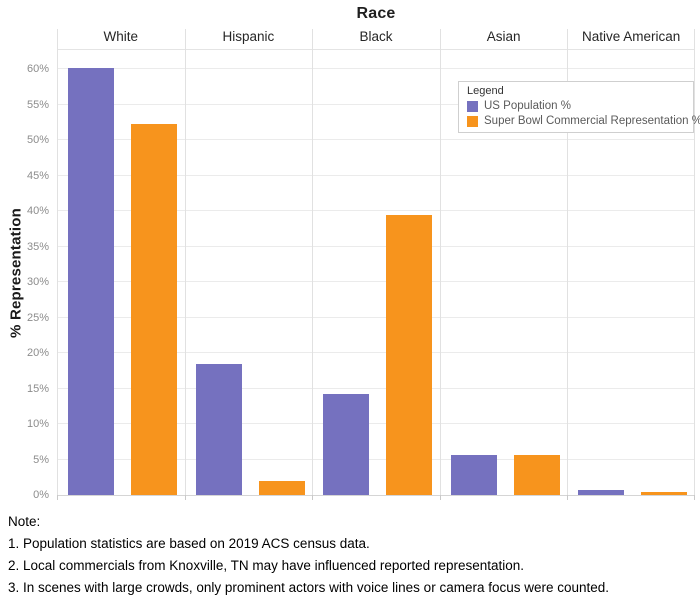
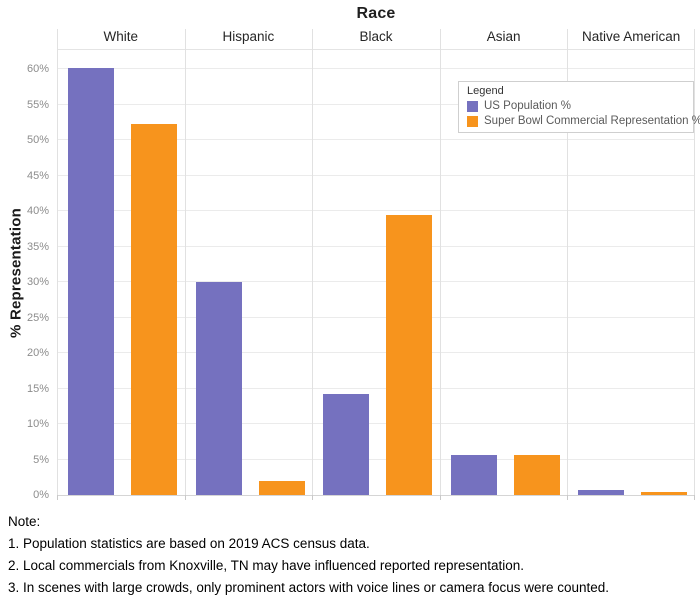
US Population %/Hispanic: 18% -> 30%
